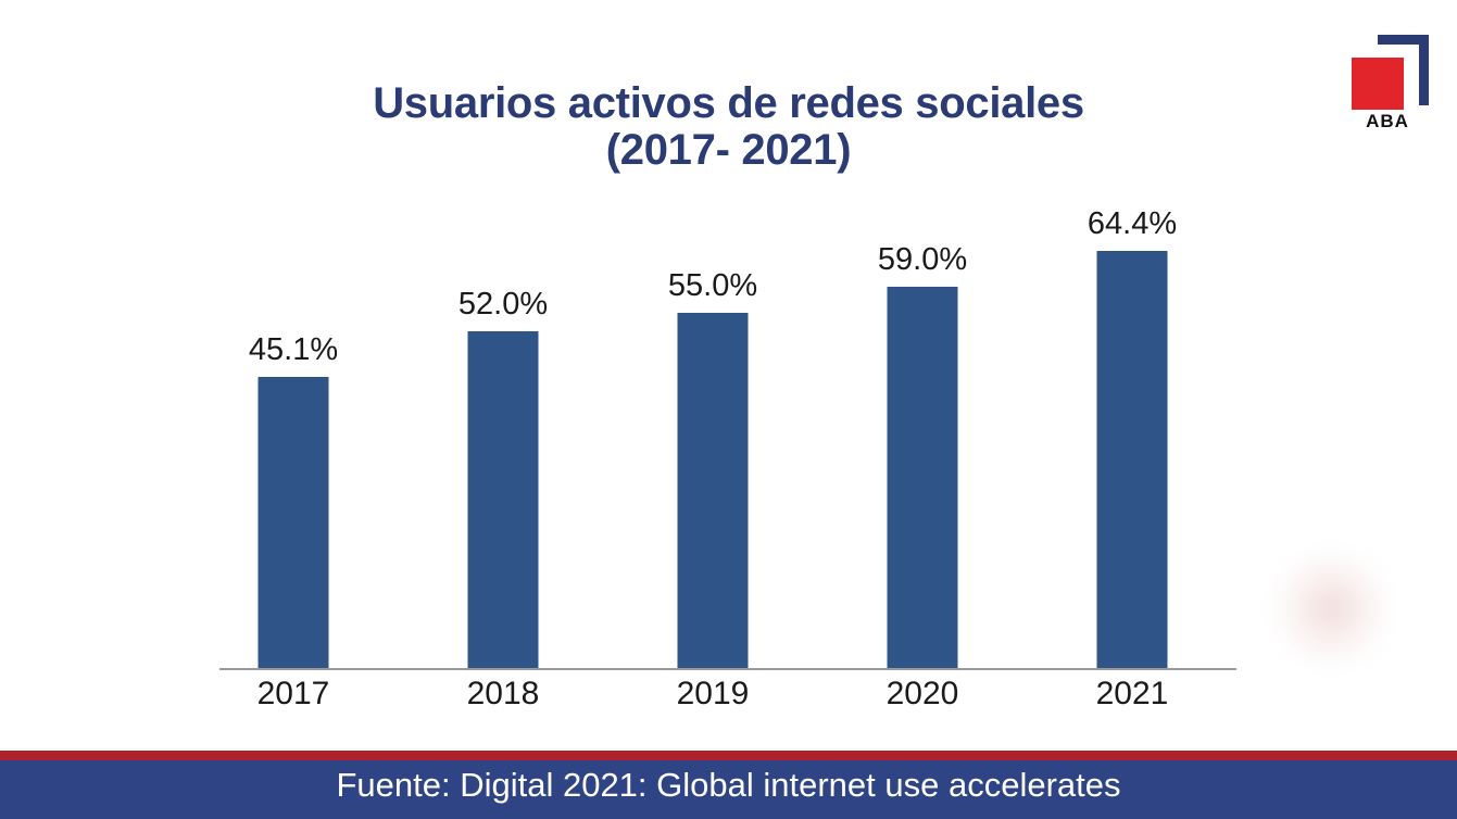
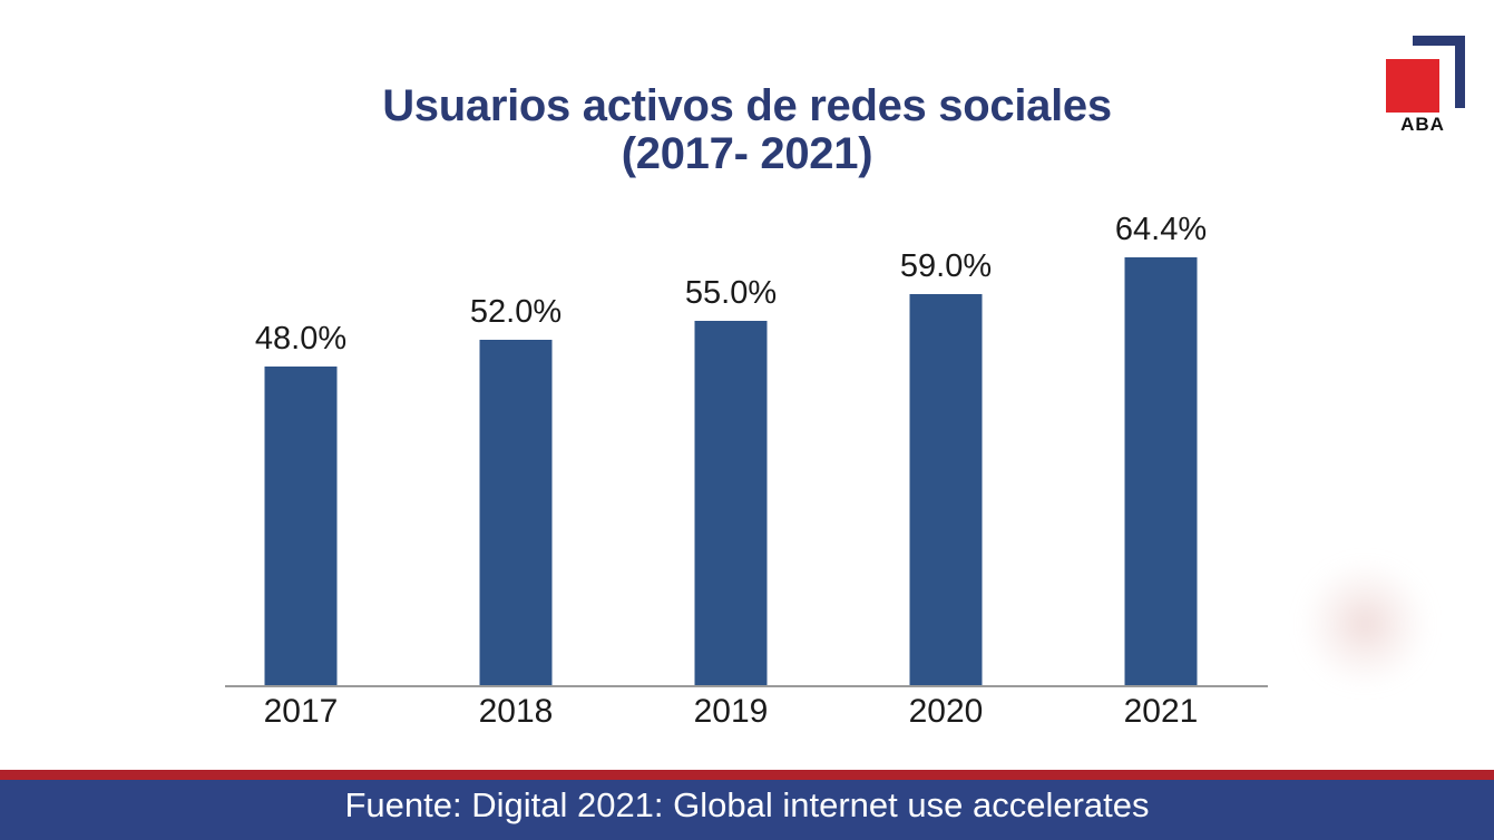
2017: 45.1% -> 48.0%
